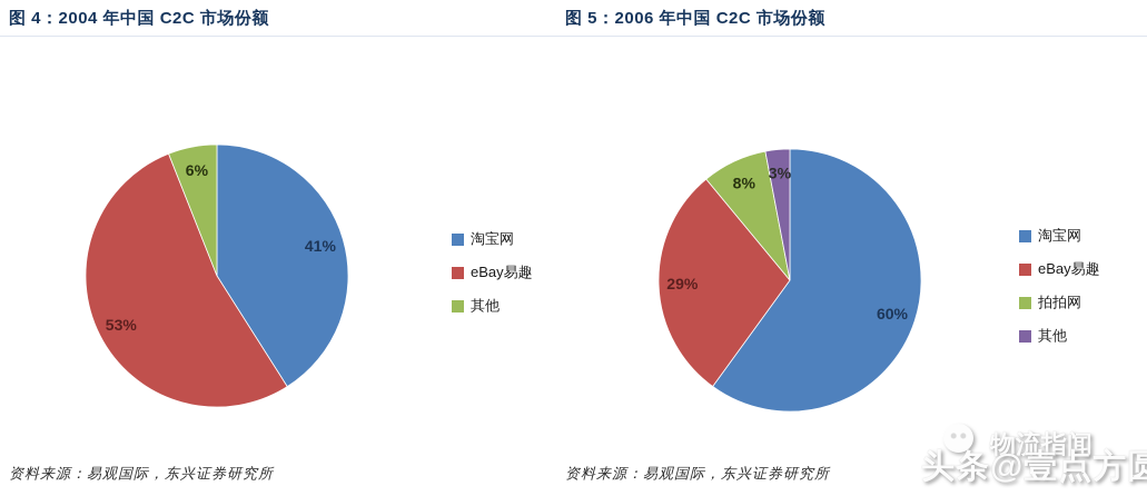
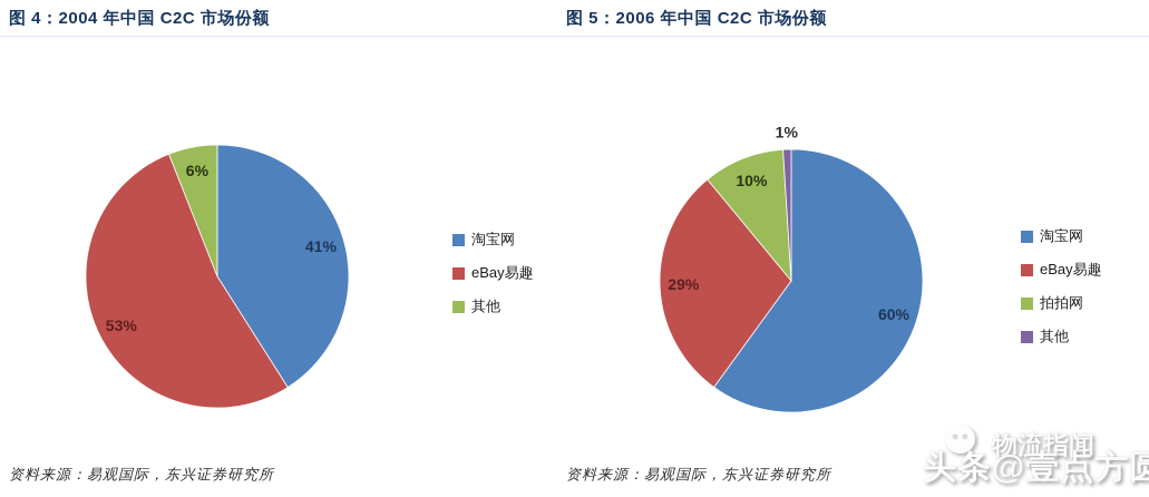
图 5：2006 年中国 C2C 市场份额/拍拍网: 8% -> 10%
图 5：2006 年中国 C2C 市场份额/其他: 3% -> 1%
